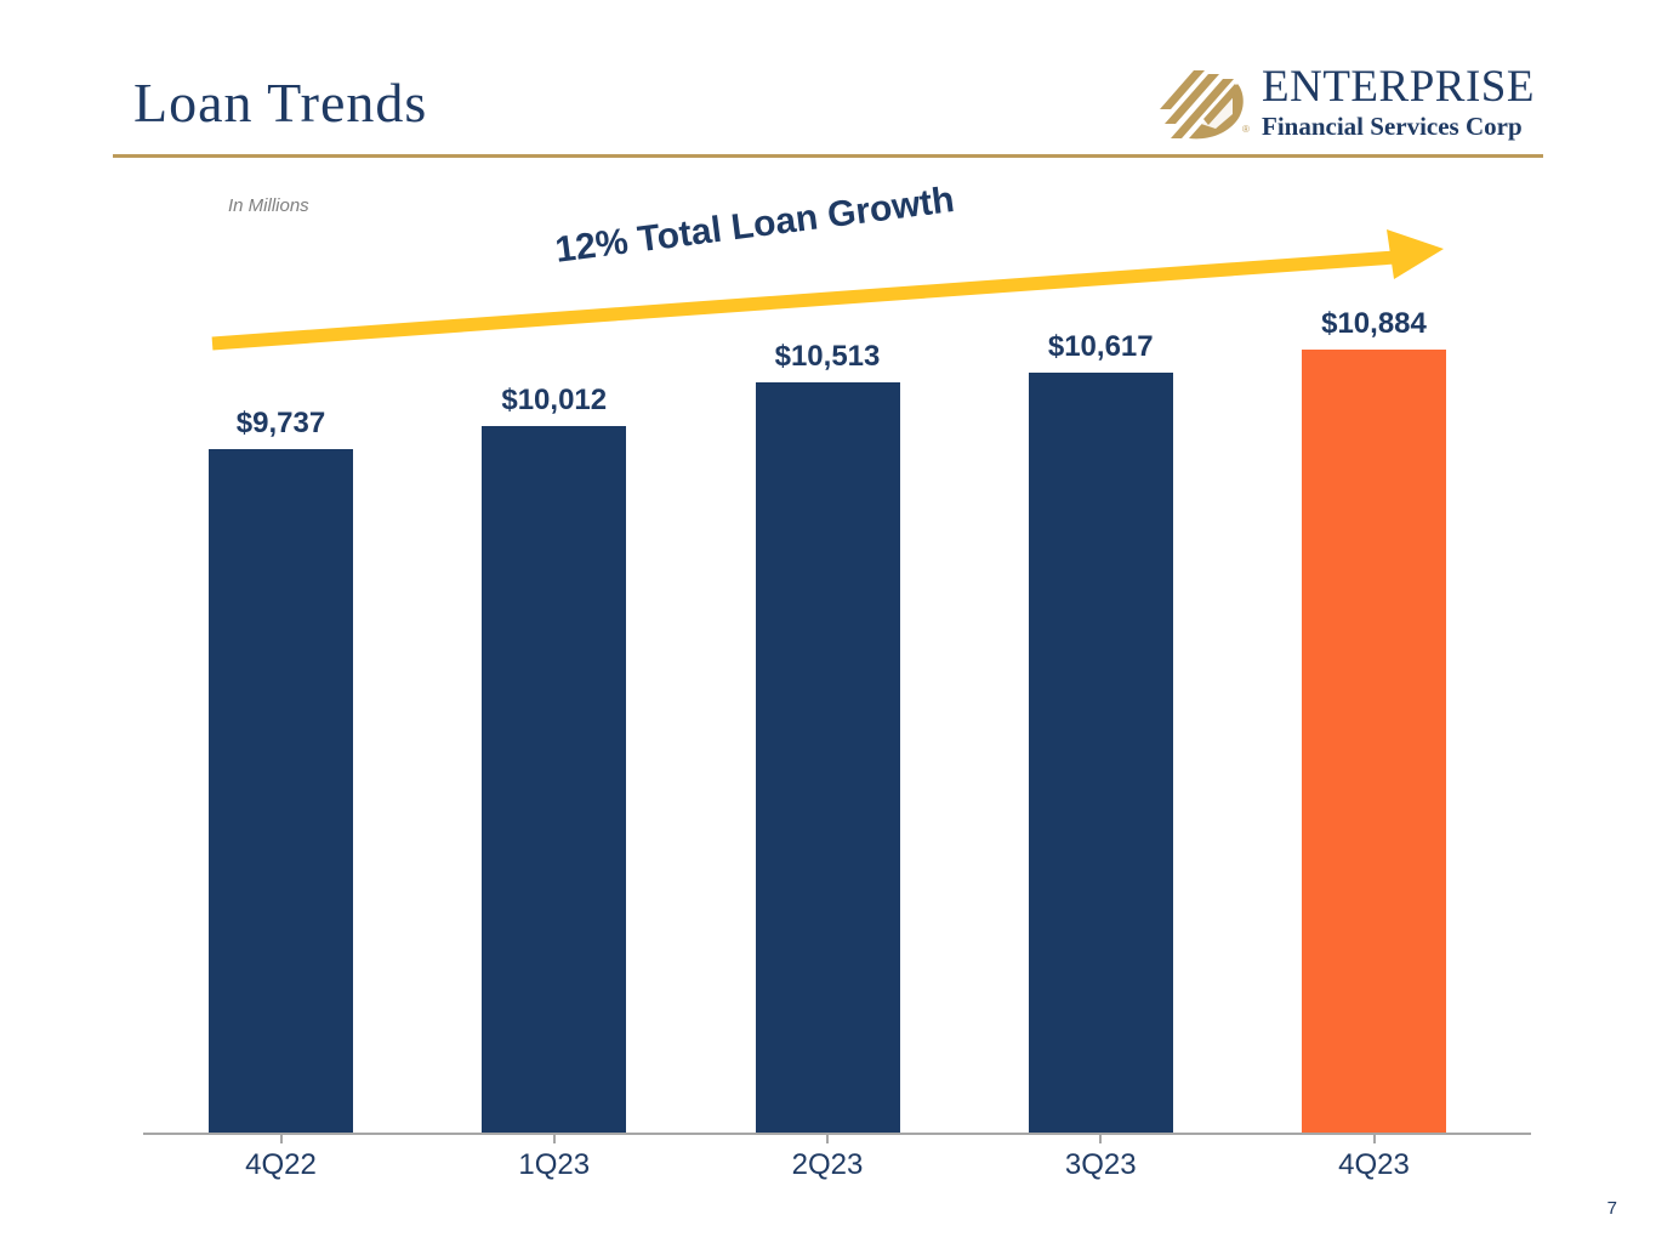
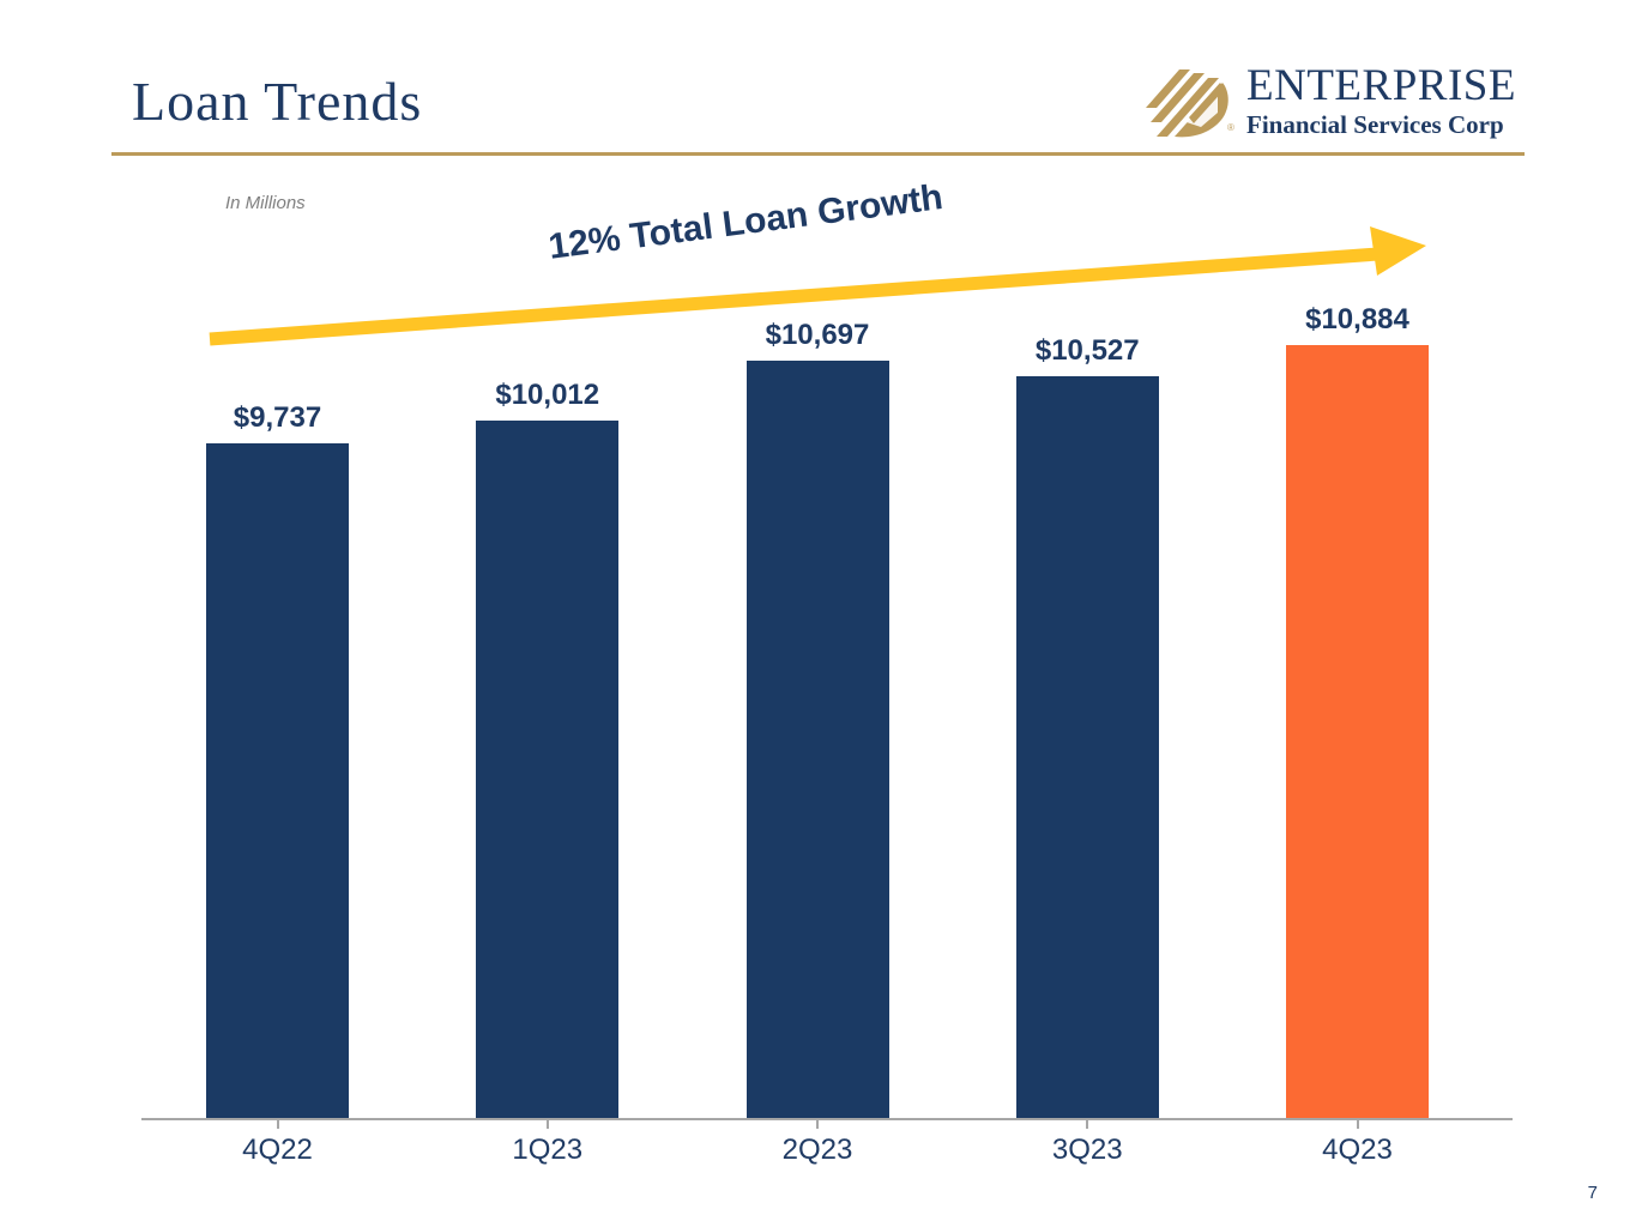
2Q23: $10,513 -> $10,697
3Q23: $10,617 -> $10,527
